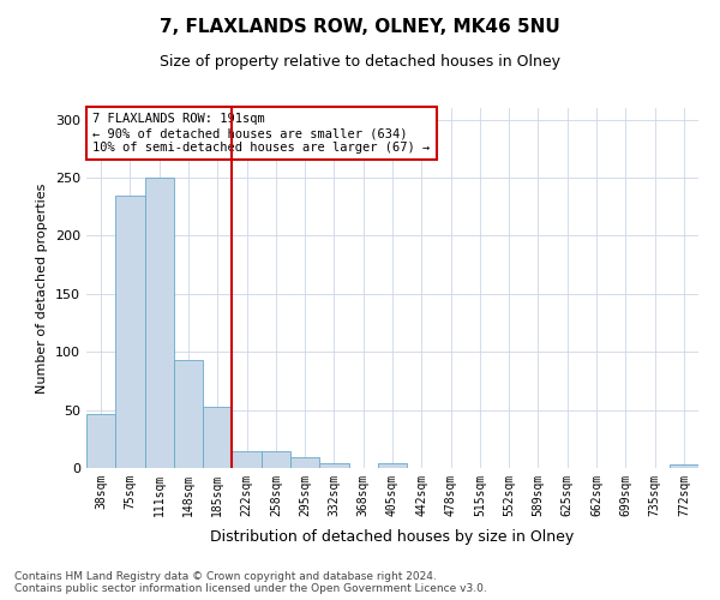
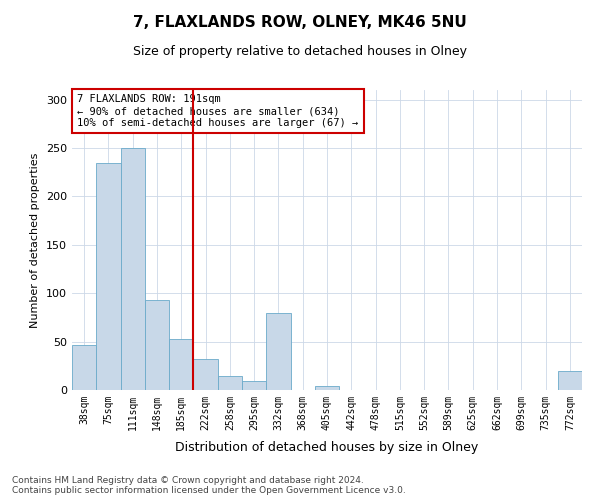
222sqm: 14 -> 32
332sqm: 4 -> 80
772sqm: 3 -> 20
